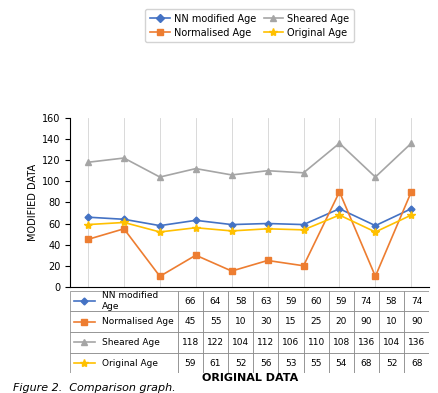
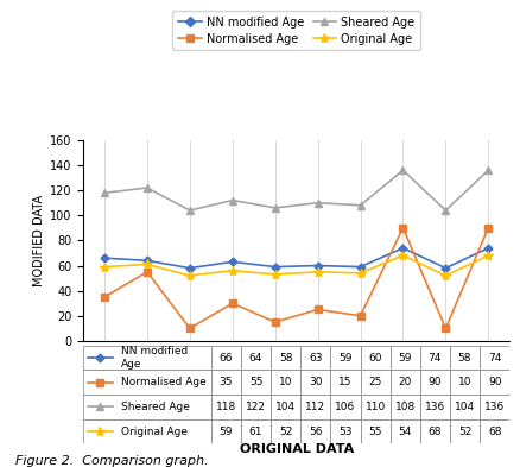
Normalised Age/59: 45 -> 35
